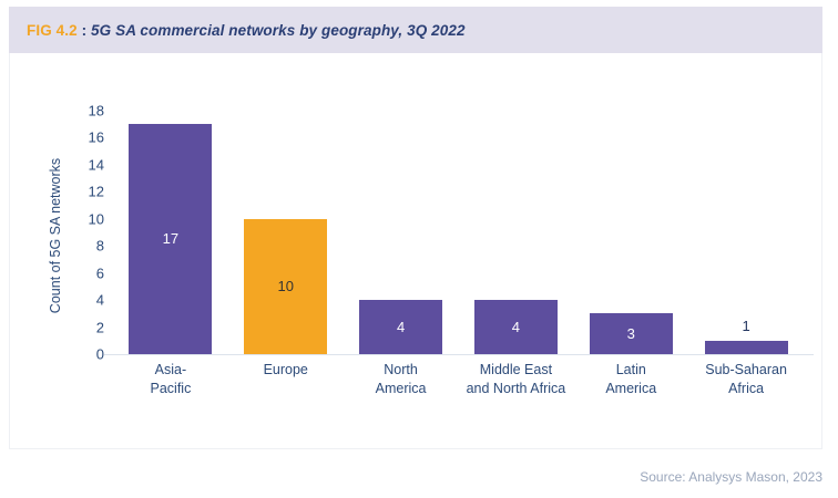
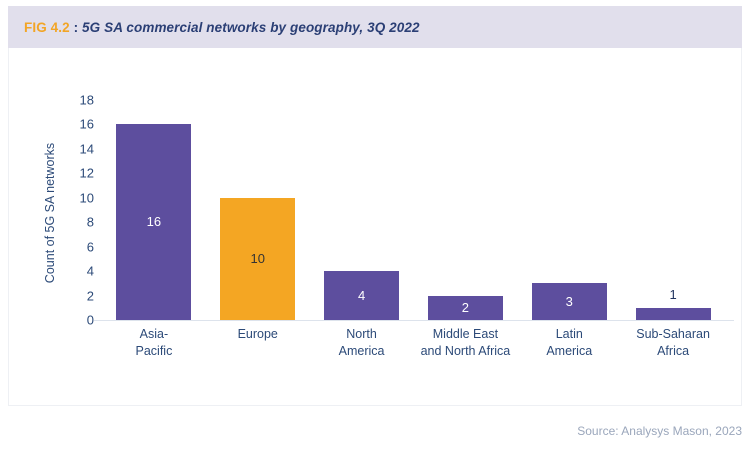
Asia- Pacific: 17 -> 16
Middle East and North Africa: 4 -> 2
